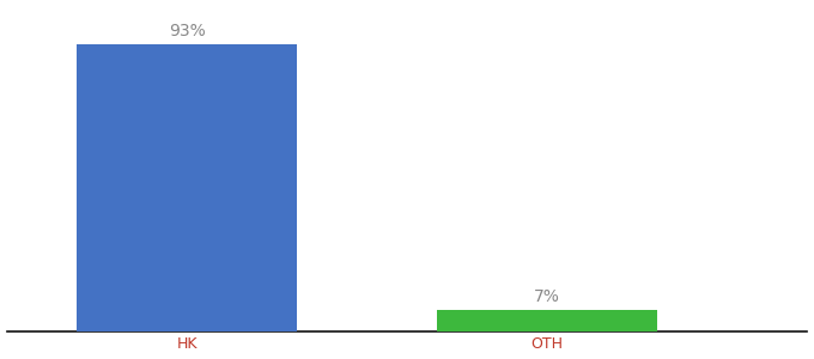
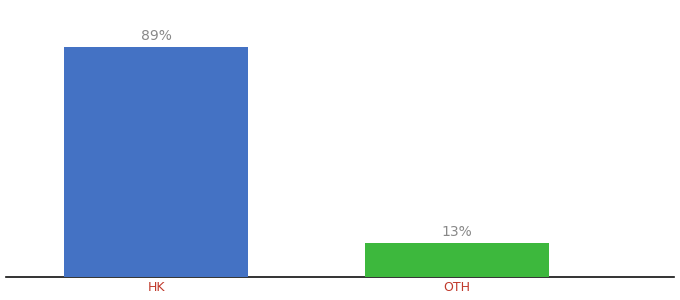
HK: 93% -> 89%
OTH: 7% -> 13%
